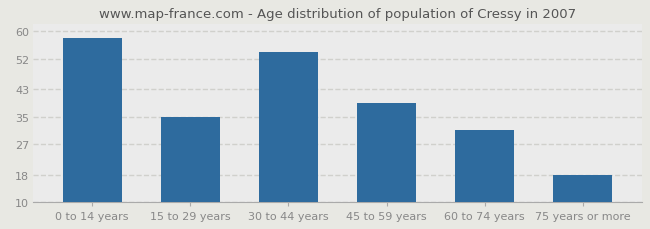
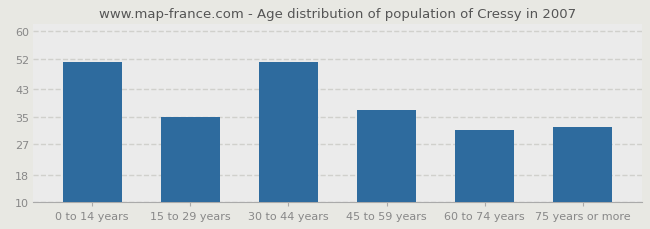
0 to 14 years: 58 -> 51
30 to 44 years: 54 -> 51
45 to 59 years: 39 -> 37
75 years or more: 18 -> 32
